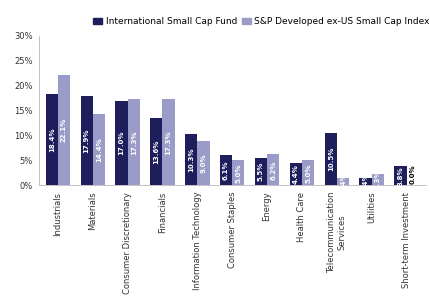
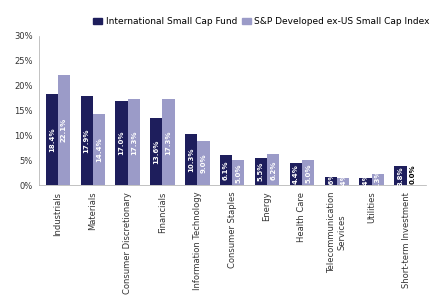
International Small Cap Fund/Telecommunication Services: 10.5% -> 1.6%
